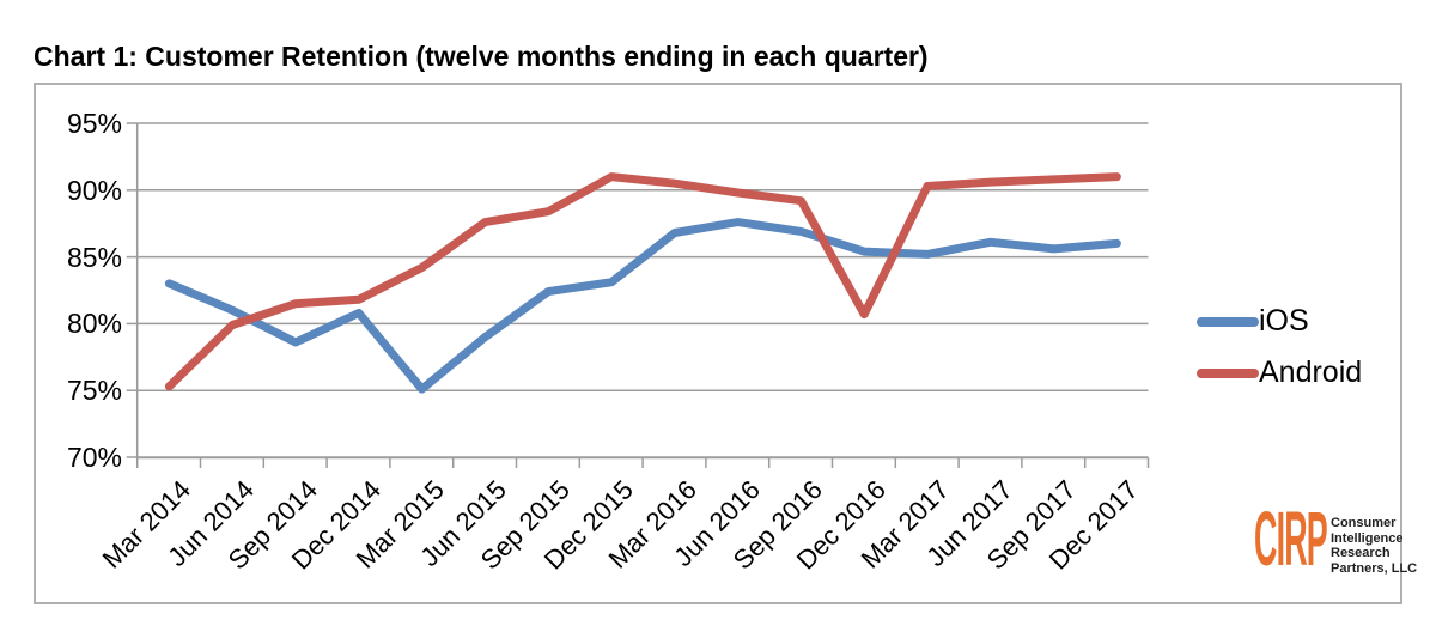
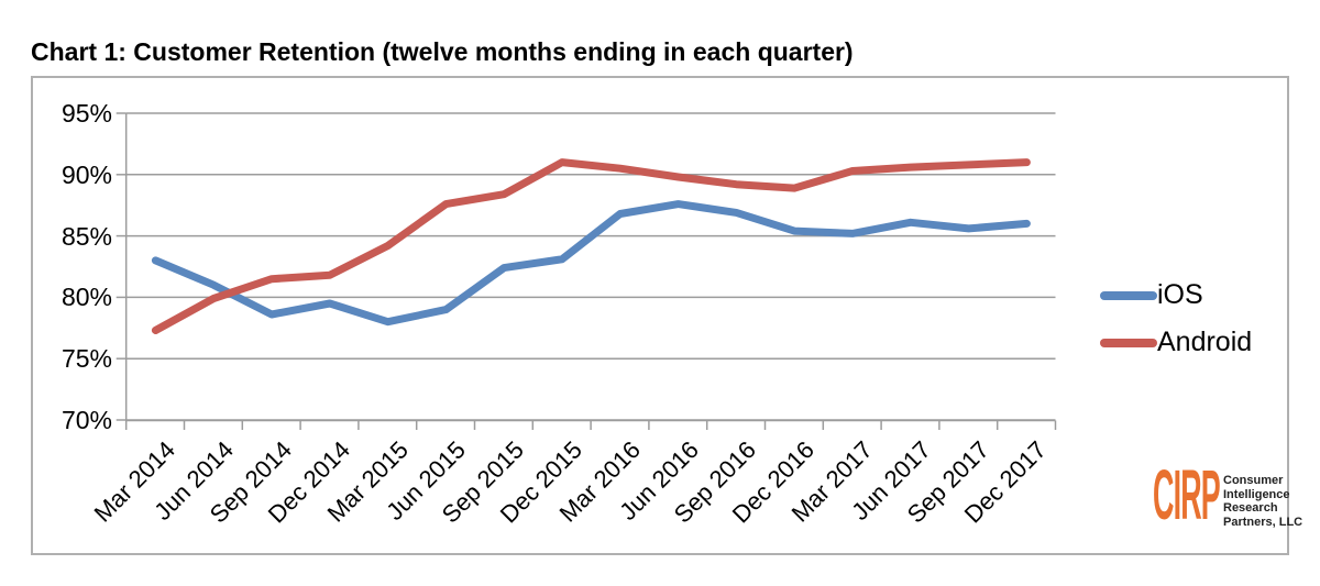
Android/Mar 2014: 75.3% -> 77.3%
iOS/Dec 2014: 80.8% -> 79.5%
iOS/Mar 2015: 75.1% -> 78.0%
Android/Dec 2016: 80.7% -> 88.9%
